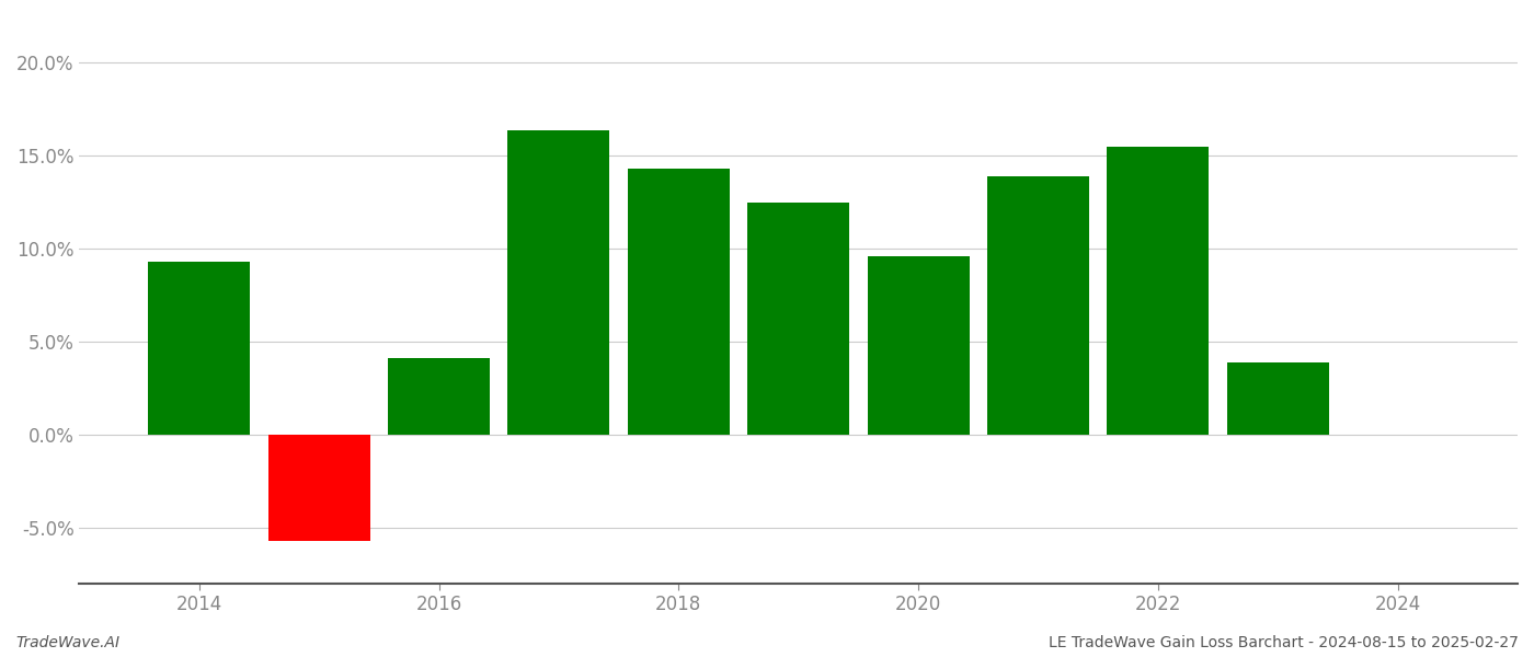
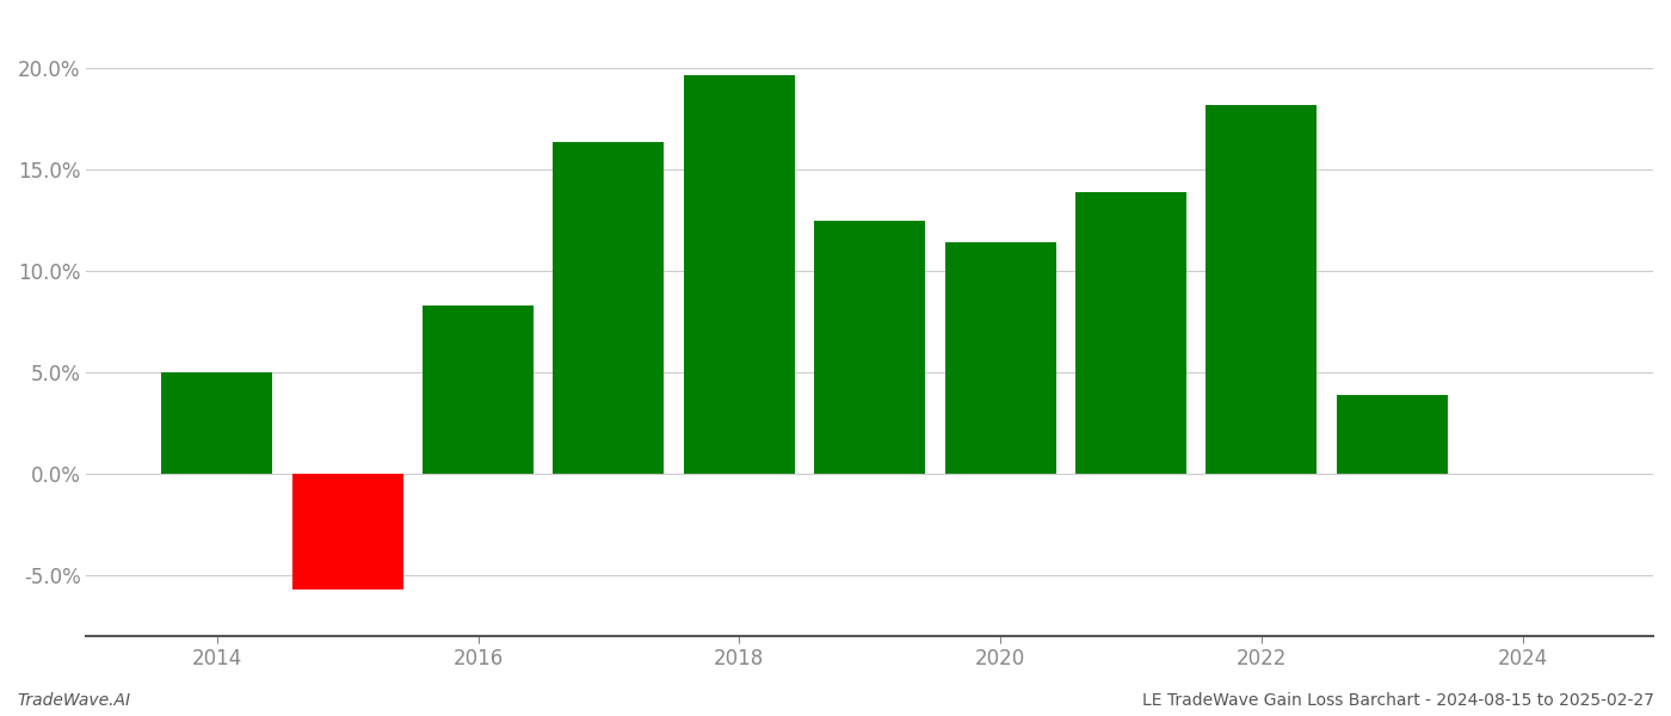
2014: 9.3% -> 5.0%
2016: 4.1% -> 8.3%
2018: 14.3% -> 19.7%
2020: 9.6% -> 11.4%
2022: 15.5% -> 18.2%
